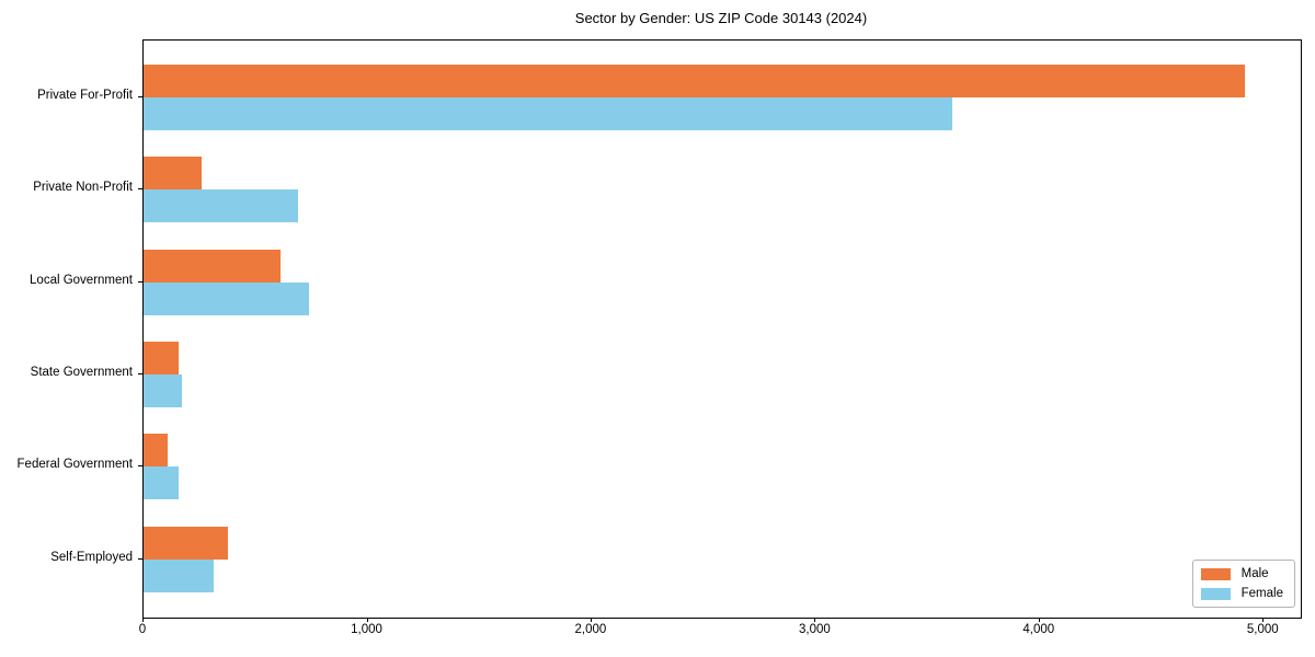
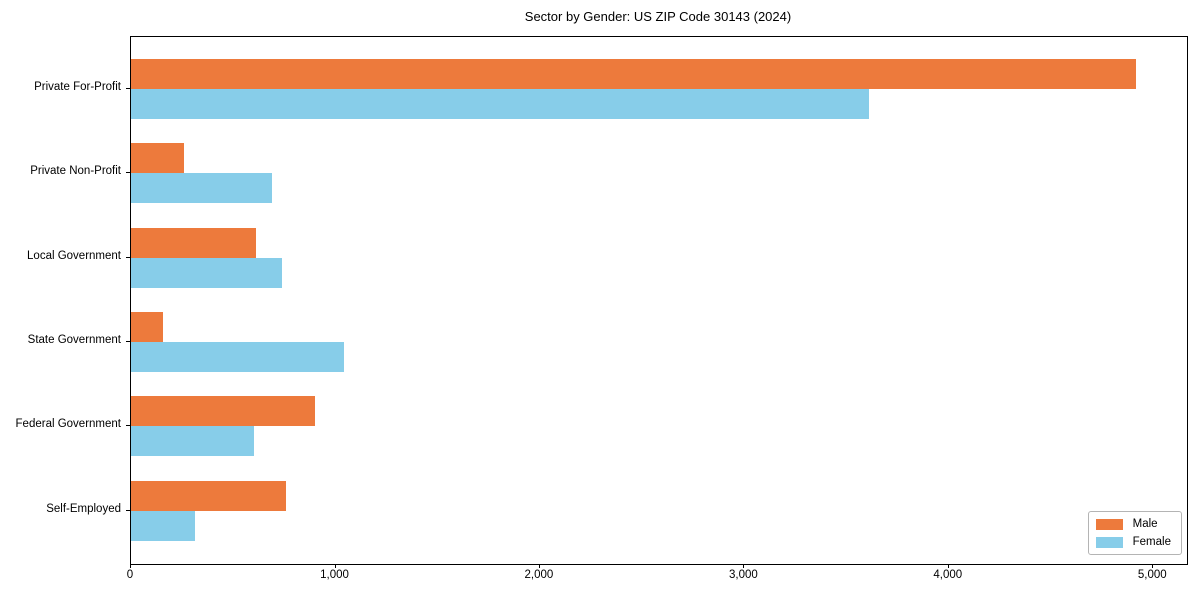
Female/State Government: 170 -> 1040
Male/Federal Government: 110 -> 900
Female/Federal Government: 160 -> 600
Male/Self-Employed: 380 -> 760
